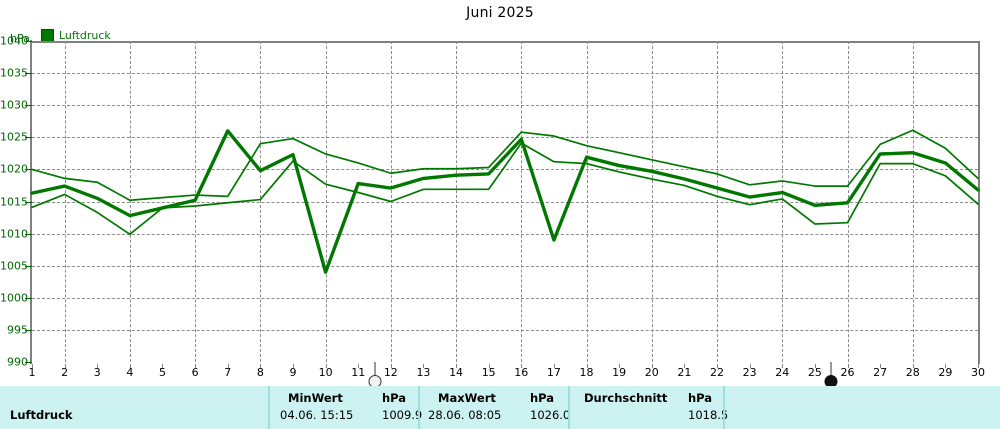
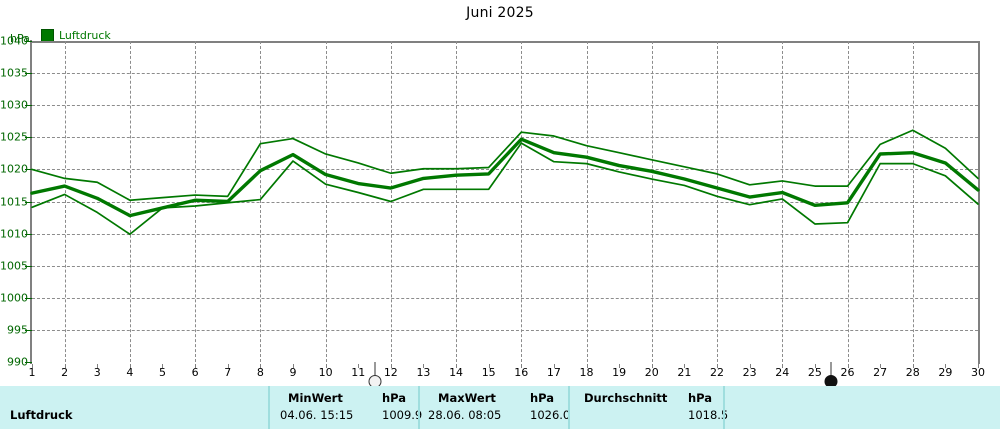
Durchschnitt/7: 1026 -> 1015
Durchschnitt/10: 1004 -> 1019
Durchschnitt/17: 1009 -> 1023
